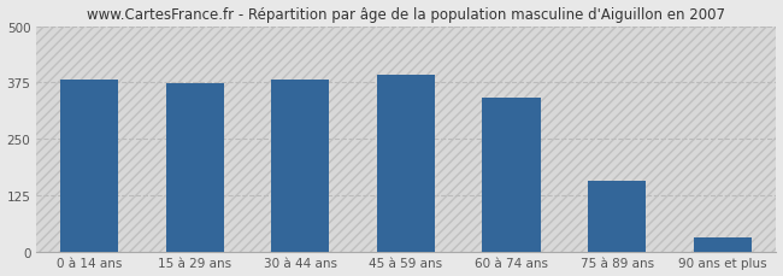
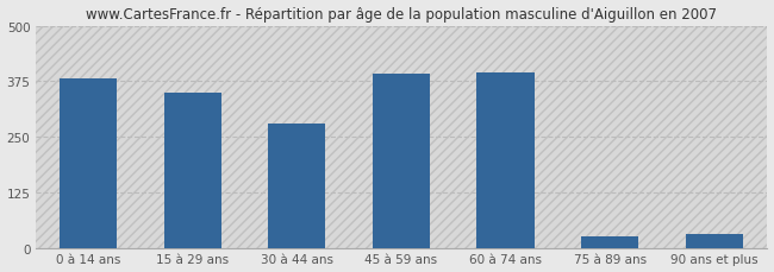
15 à 29 ans: 374 -> 350
30 à 44 ans: 381 -> 280
60 à 74 ans: 341 -> 395
75 à 89 ans: 157 -> 25
